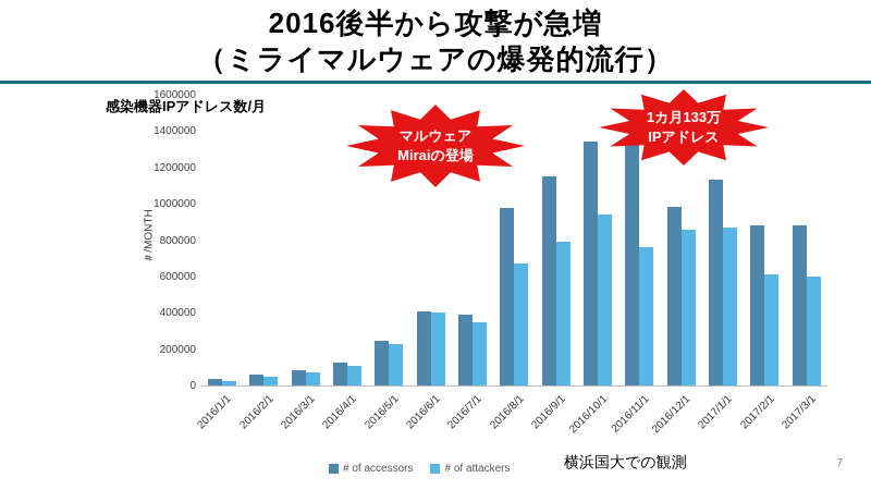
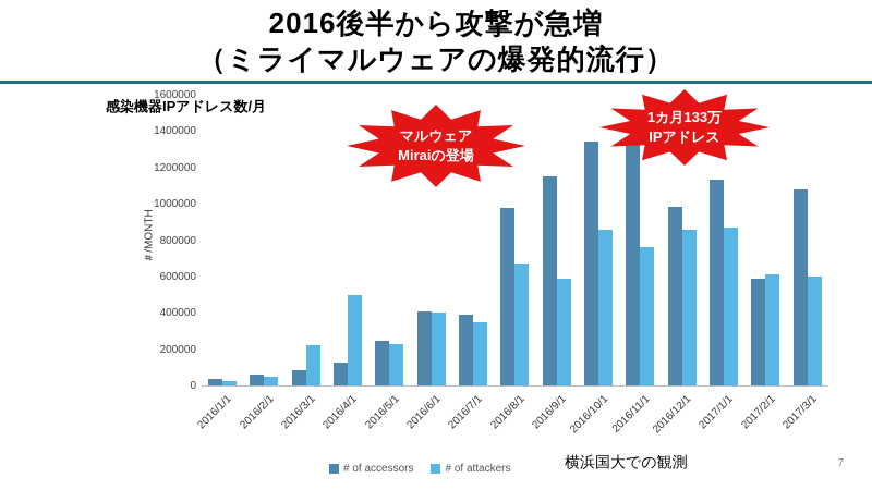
# of attackers/2016/3/1: 80000 -> 220000
# of attackers/2016/4/1: 110000 -> 500000
# of attackers/2016/9/1: 790000 -> 590000
# of attackers/2016/10/1: 940000 -> 860000
# of accessors/2017/2/1: 880000 -> 590000
# of accessors/2017/3/1: 880000 -> 1080000
